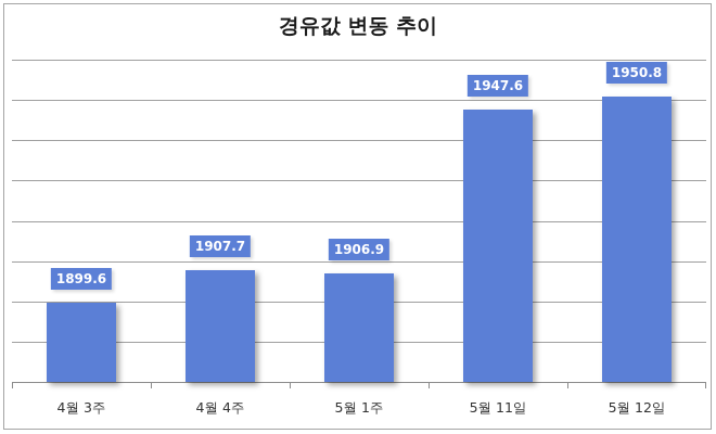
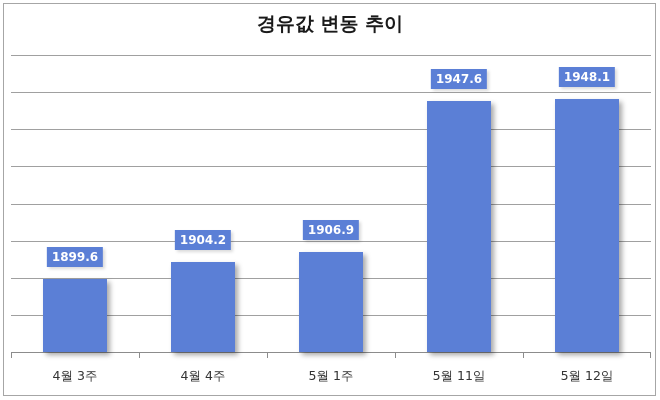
4월 4주: 1907.7 -> 1904.2
5월 12일: 1950.8 -> 1948.1
